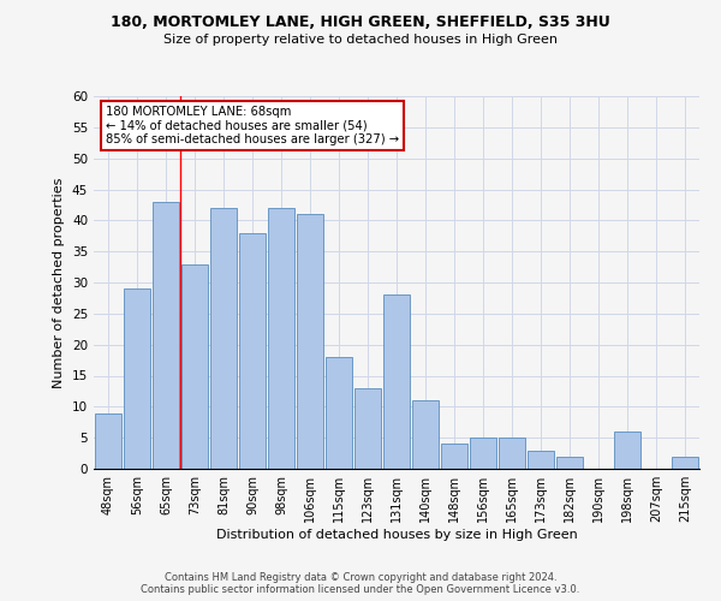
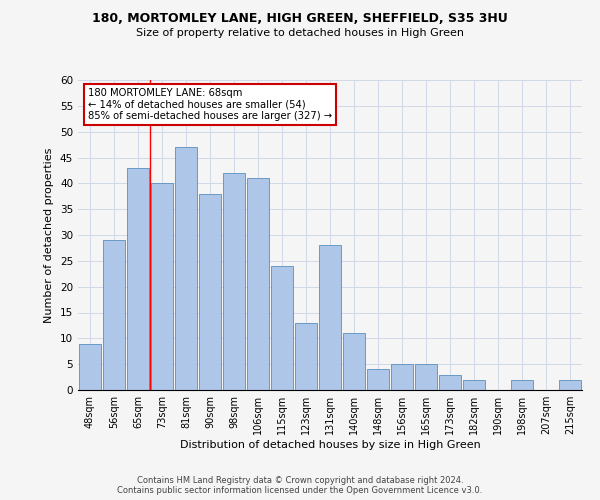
73sqm: 33 -> 40
81sqm: 42 -> 47
115sqm: 18 -> 24
198sqm: 6 -> 2
